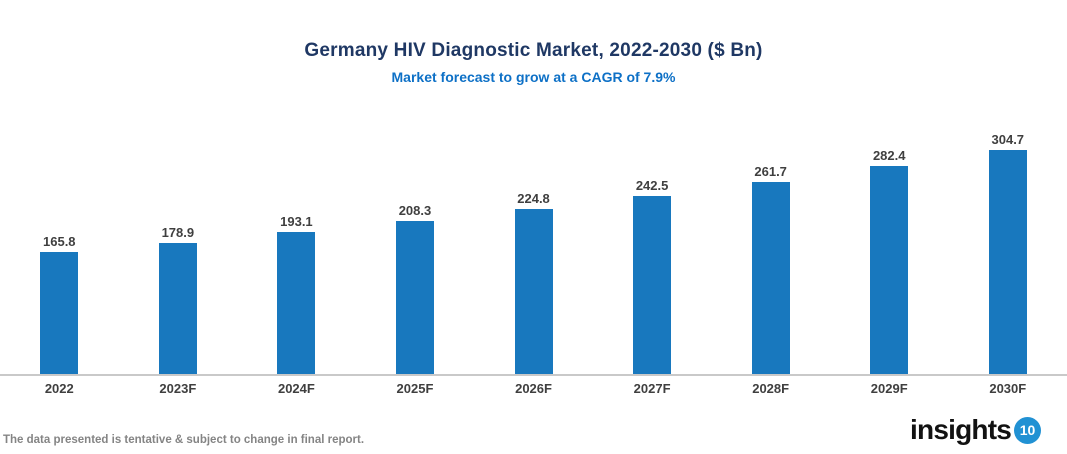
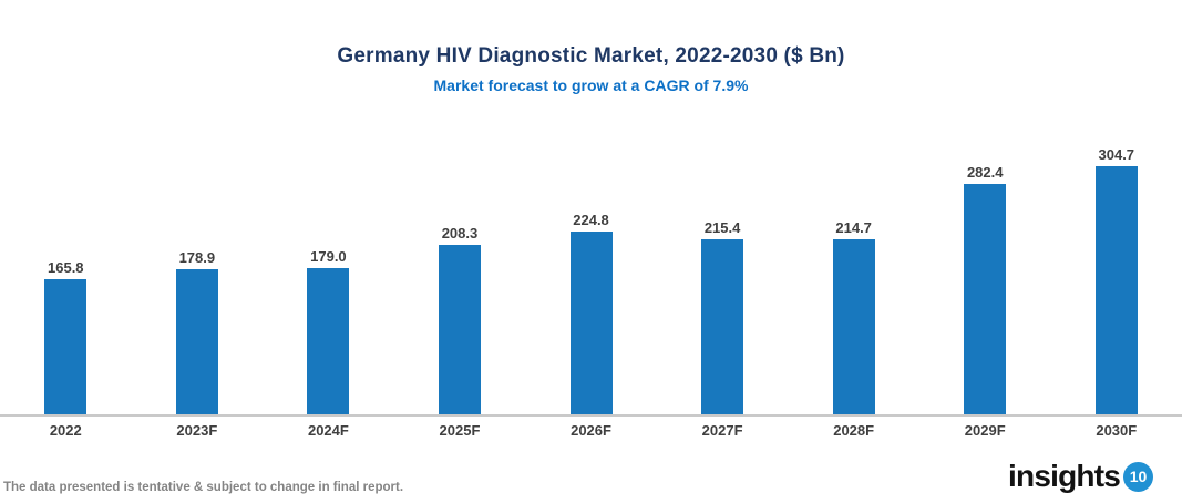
2024F: 193.1 -> 179.0
2027F: 242.5 -> 215.4
2028F: 261.7 -> 214.7
